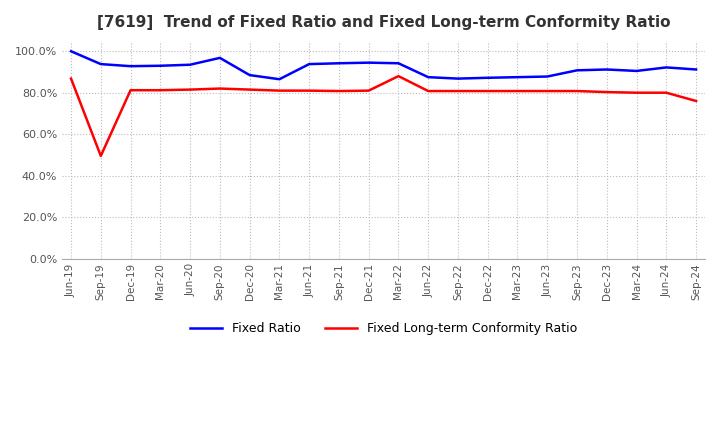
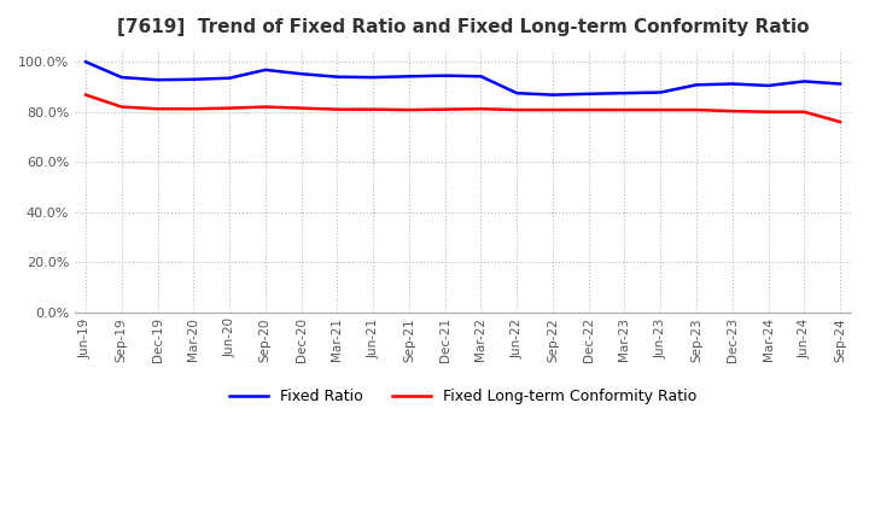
Fixed Long-term Conformity Ratio/Sep-19: 49.5% -> 82.0%
Fixed Ratio/Dec-20: 88.5% -> 95.2%
Fixed Ratio/Mar-21: 86.5% -> 94.0%
Fixed Long-term Conformity Ratio/Mar-22: 88.0% -> 81.2%
